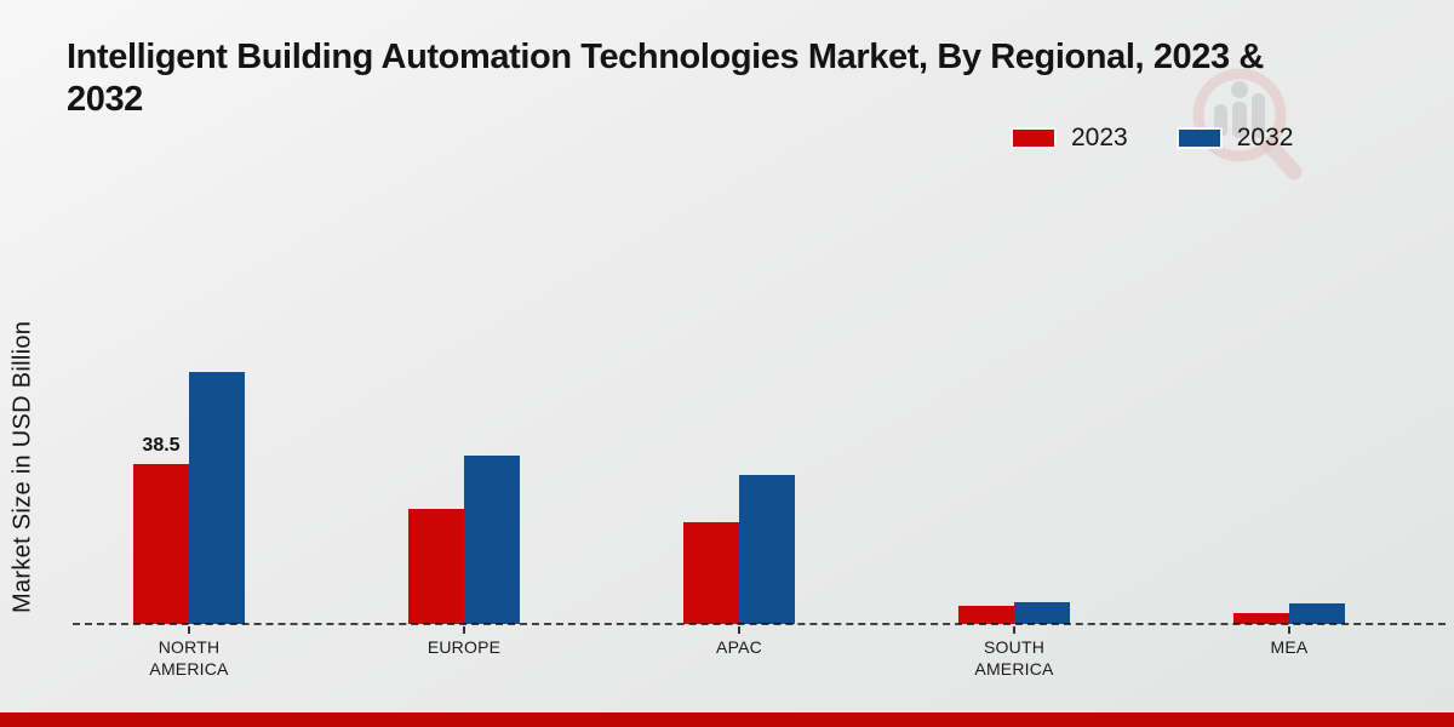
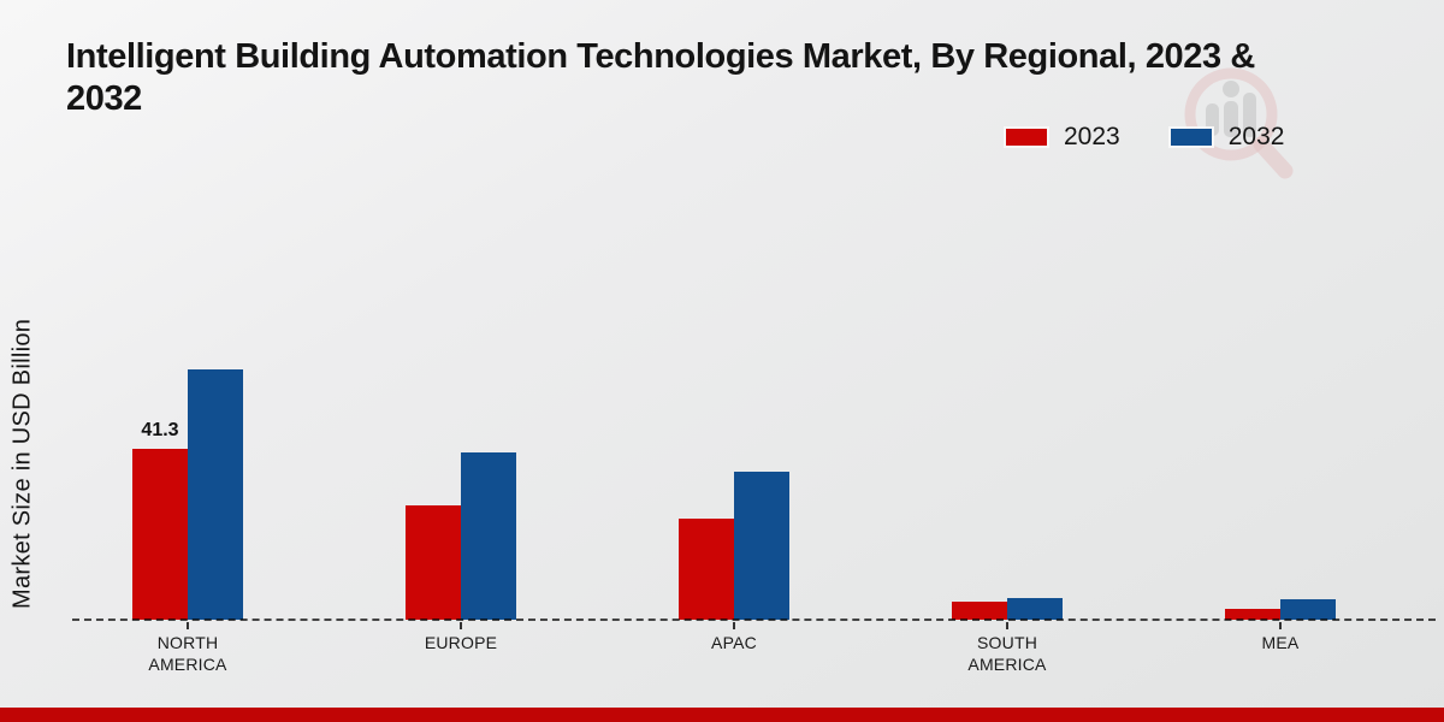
2023/NORTH AMERICA: 38.5 -> 41.3
